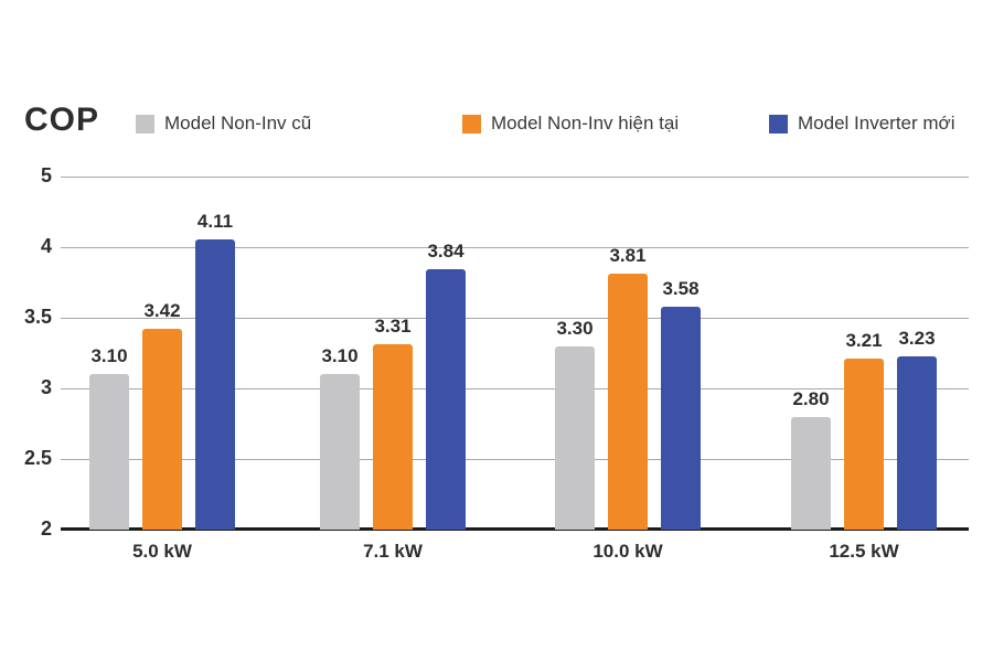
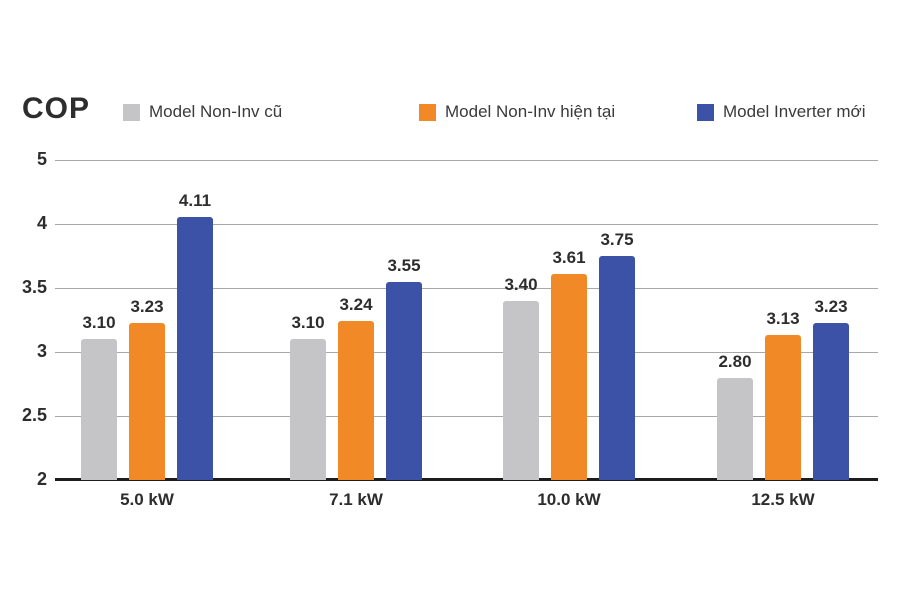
Model Non-Inv hiện tại/5.0 kW: 3.42 -> 3.23
Model Non-Inv hiện tại/7.1 kW: 3.31 -> 3.24
Model Inverter mới/7.1 kW: 3.84 -> 3.55
Model Non-Inv cũ/10.0 kW: 3.30 -> 3.40
Model Non-Inv hiện tại/10.0 kW: 3.81 -> 3.61
Model Inverter mới/10.0 kW: 3.58 -> 3.75
Model Non-Inv hiện tại/12.5 kW: 3.21 -> 3.13
